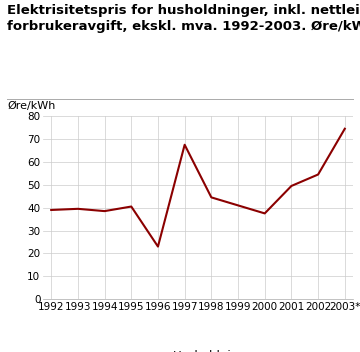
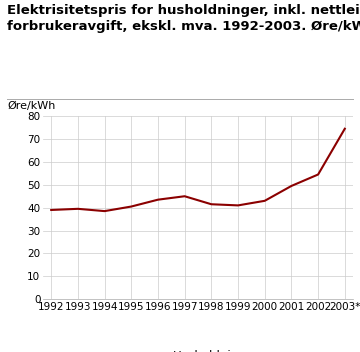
1996: 23.0 -> 43.5
1997: 67.5 -> 45.0
1998: 44.5 -> 41.5
2000: 37.5 -> 43.0
